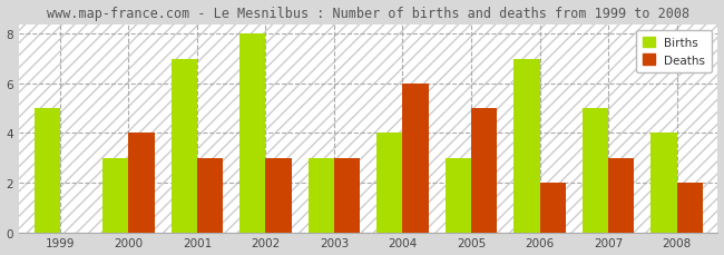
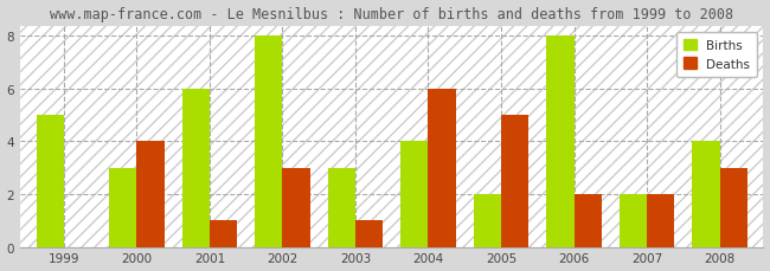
Births/2001: 7 -> 6
Deaths/2001: 3 -> 1
Deaths/2003: 3 -> 1
Births/2005: 3 -> 2
Births/2006: 7 -> 8
Births/2007: 5 -> 2
Deaths/2007: 3 -> 2
Deaths/2008: 2 -> 3
